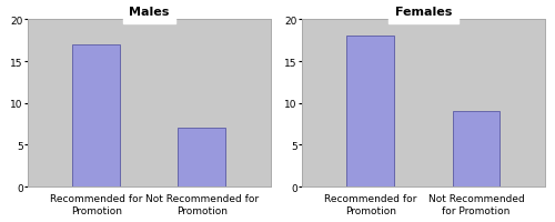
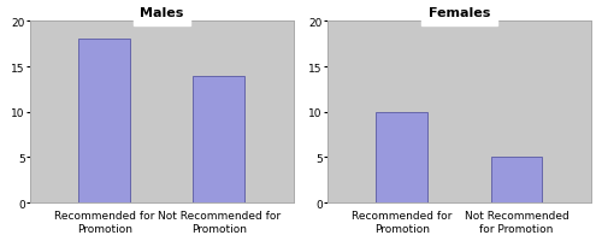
Males/Recommended for Promotion: 17 -> 18
Males/Not Recommended for Promotion: 7 -> 14
Females/Recommended for Promotion: 18 -> 10
Females/Not Recommended for Promotion: 9 -> 5
